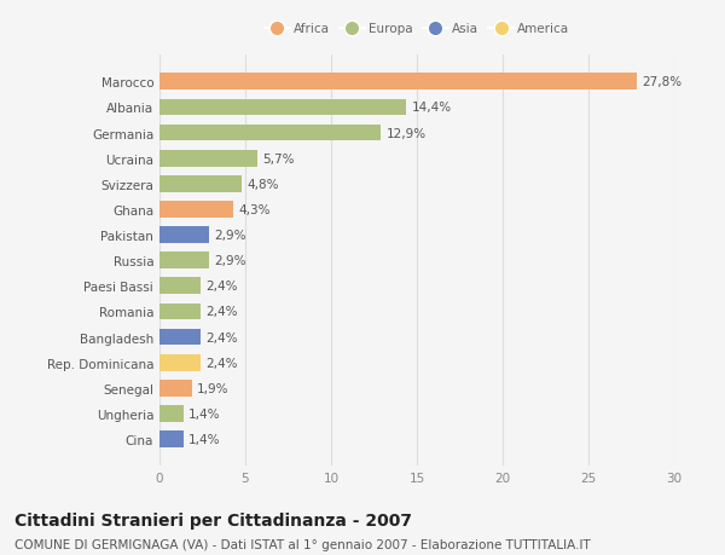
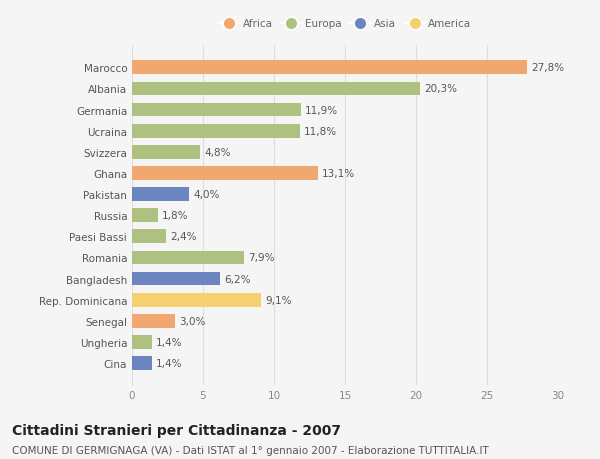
Albania: 14,4% -> 20,3%
Germania: 12,9% -> 11,9%
Ucraina: 5,7% -> 11,8%
Ghana: 4,3% -> 13,1%
Pakistan: 2,9% -> 4,0%
Russia: 2,9% -> 1,8%
Romania: 2,4% -> 7,9%
Bangladesh: 2,4% -> 6,2%
Rep. Dominicana: 2,4% -> 9,1%
Senegal: 1,9% -> 3,0%
